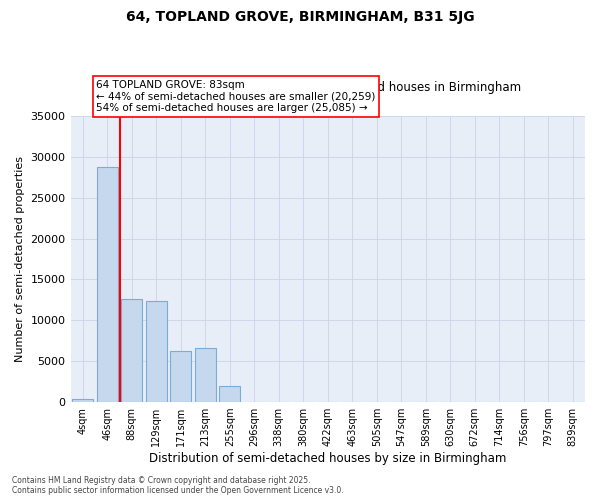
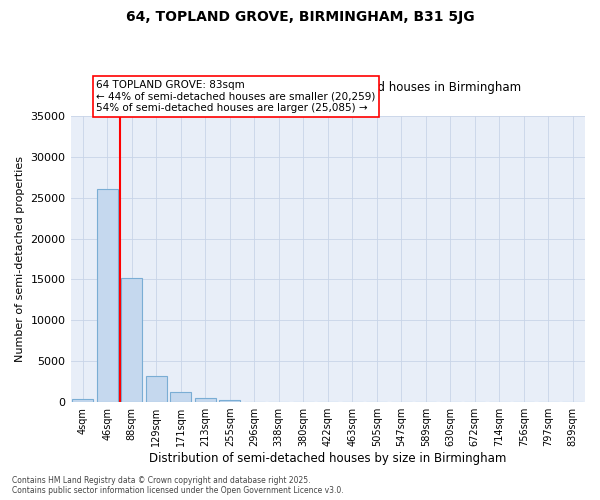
46sqm: 28800 -> 26100
88sqm: 12600 -> 15200
129sqm: 12400 -> 3200
171sqm: 6200 -> 1200
213sqm: 6600 -> 400
255sqm: 2000 -> 200
